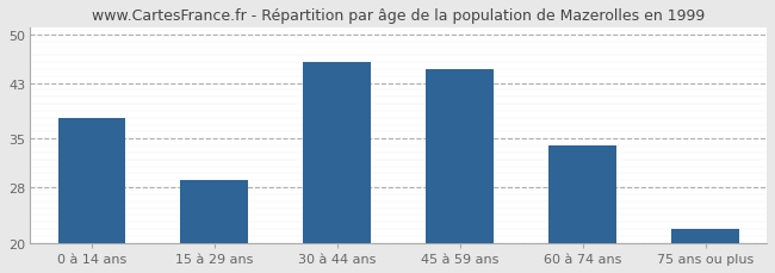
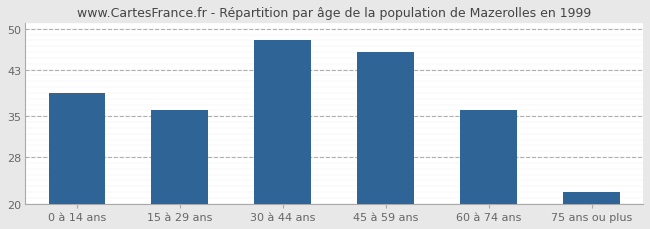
0 à 14 ans: 38 -> 39
15 à 29 ans: 29 -> 36
30 à 44 ans: 46 -> 48
45 à 59 ans: 45 -> 46
60 à 74 ans: 34 -> 36
